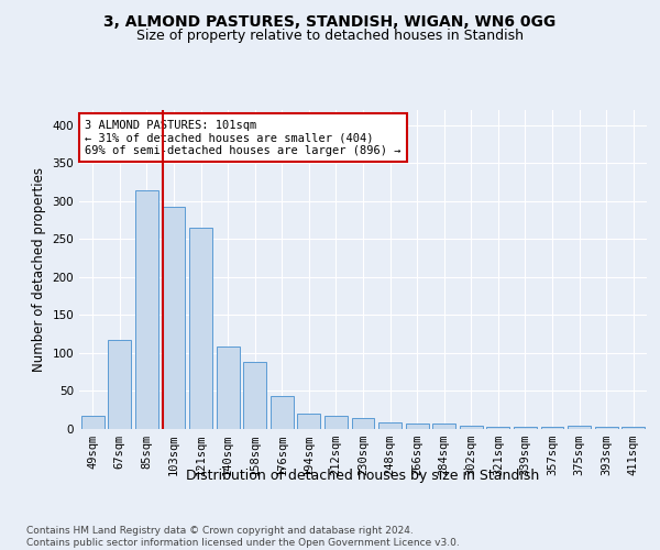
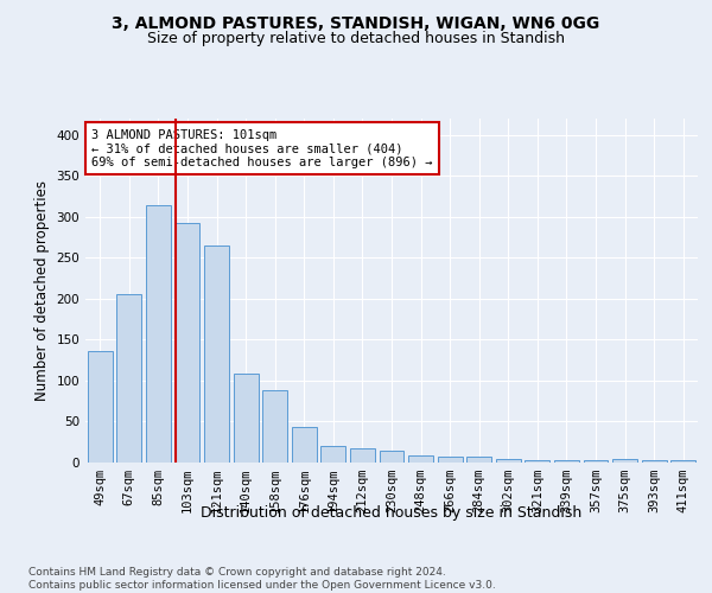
49sqm: 18 -> 136
67sqm: 118 -> 206
